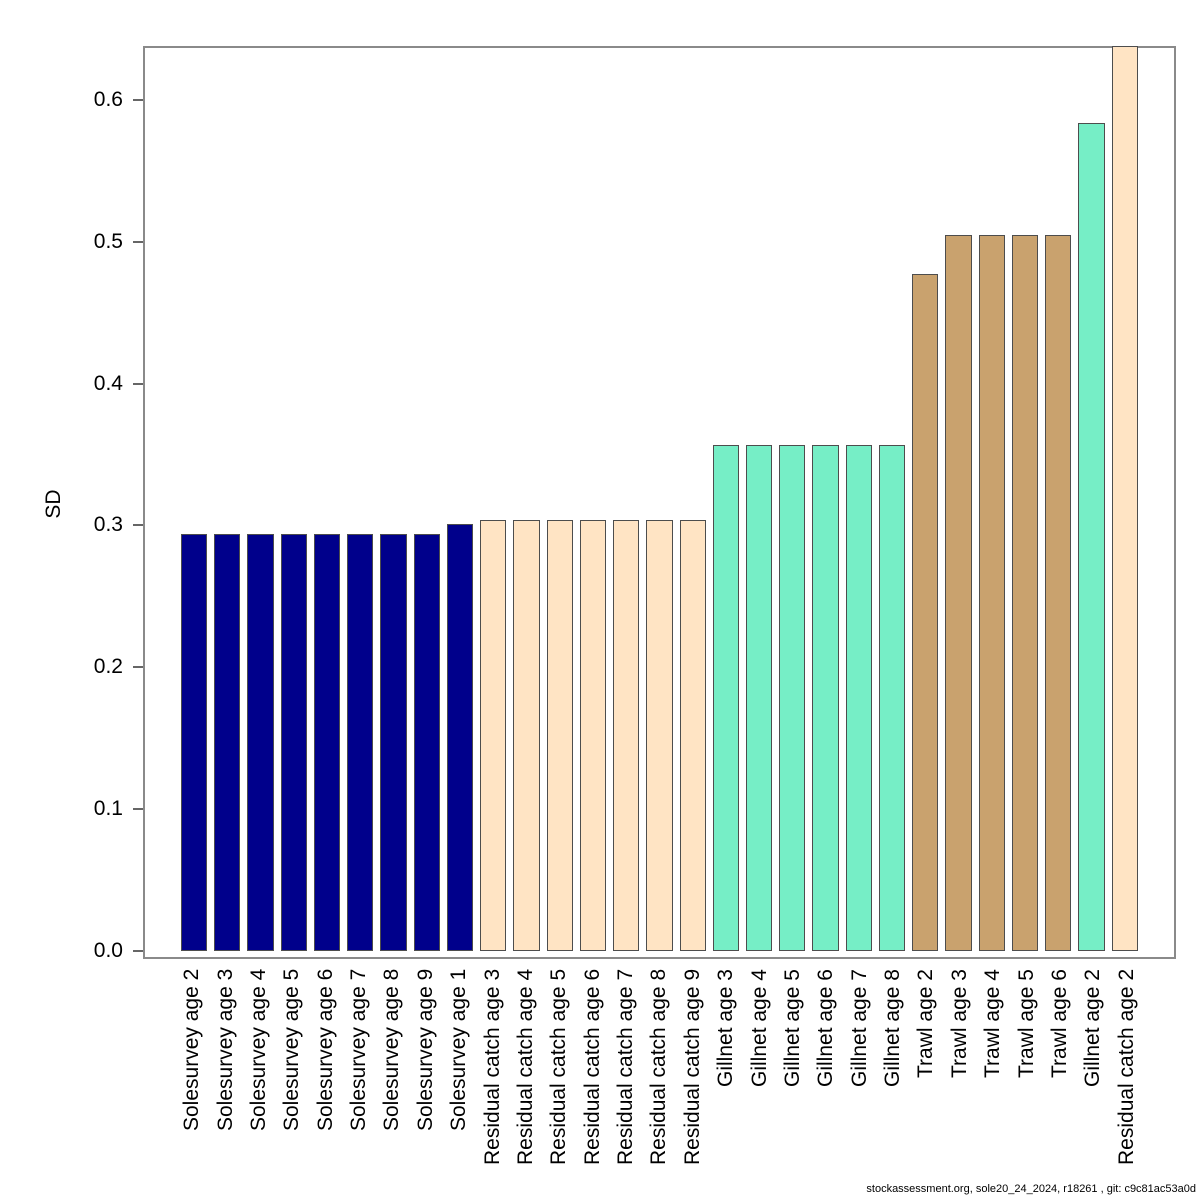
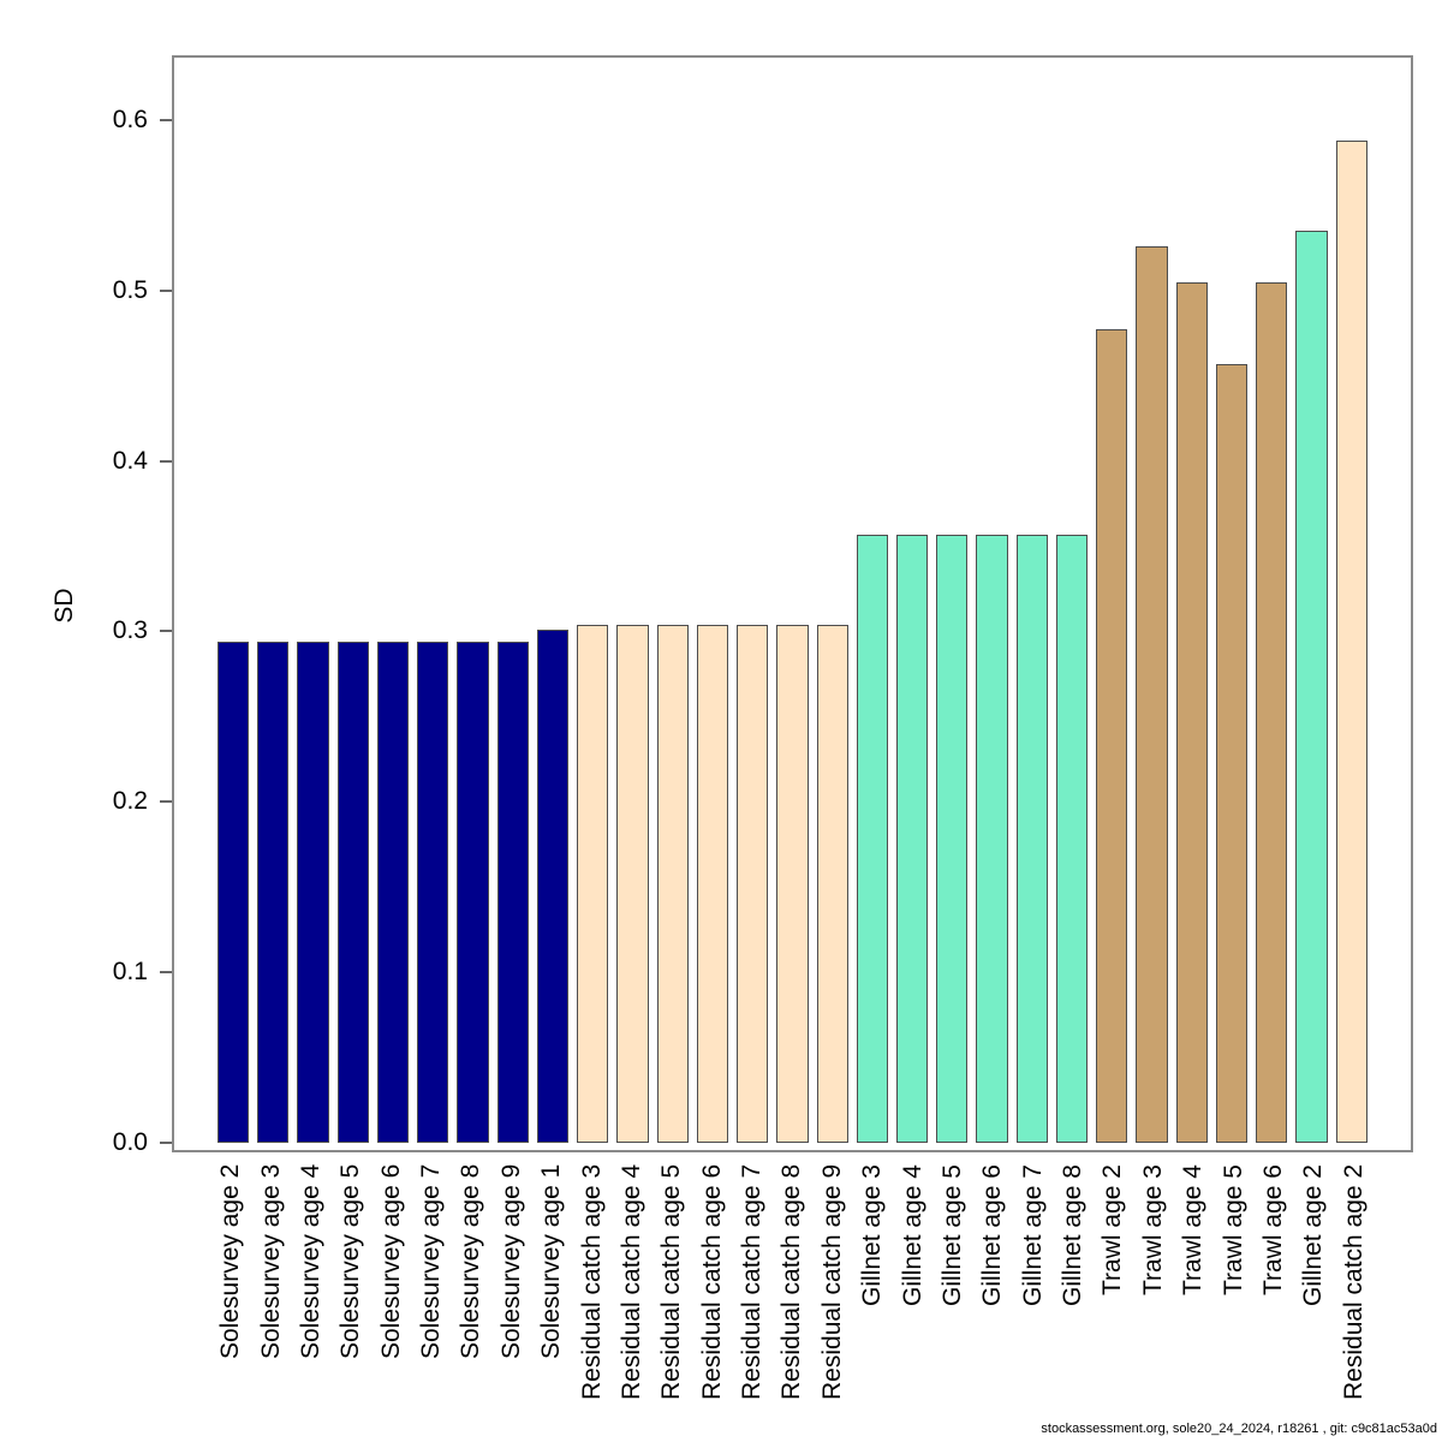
Trawl age 3: 0.505 -> 0.526
Trawl age 5: 0.505 -> 0.457
Gillnet age 2: 0.584 -> 0.535
Residual catch age 2: 0.638 -> 0.588
